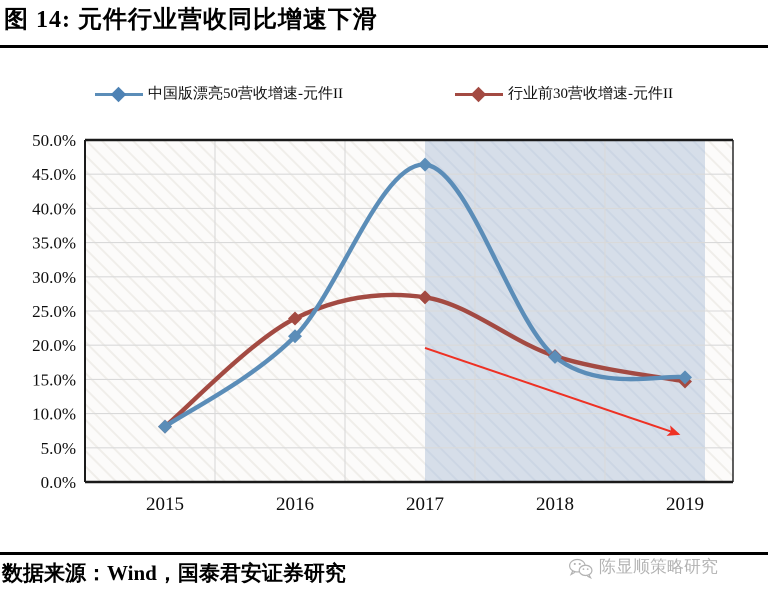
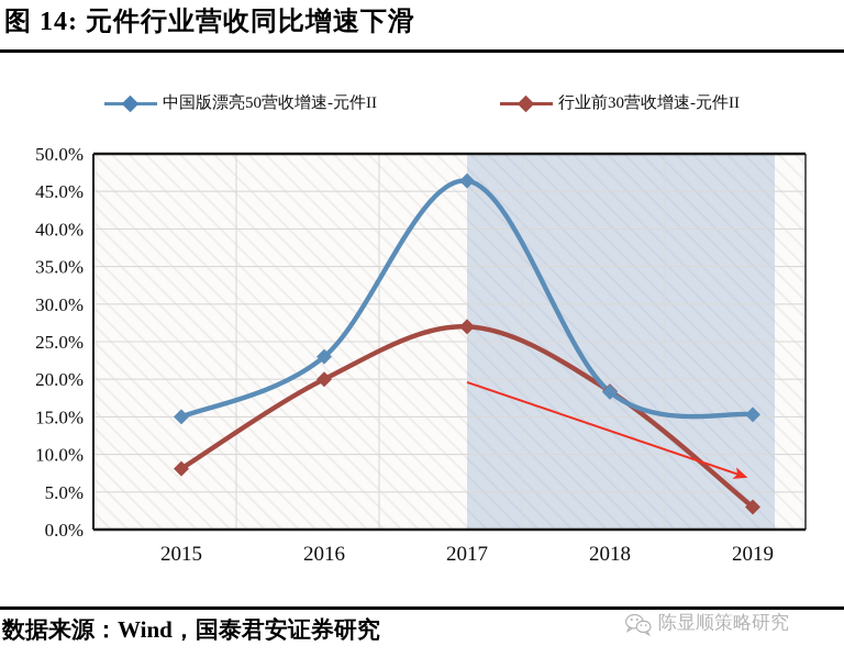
中国版漂亮50营收增速-元件II/2015: 8% -> 15%
中国版漂亮50营收增速-元件II/2016: 21% -> 23%
行业前30营收增速-元件II/2016: 24% -> 20%
行业前30营收增速-元件II/2019: 15% -> 3%
